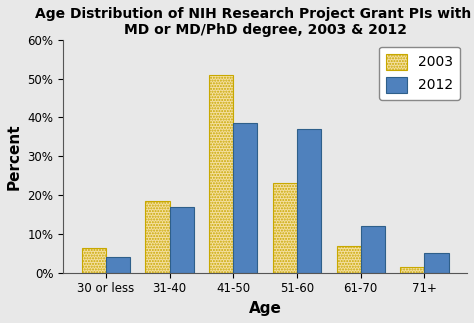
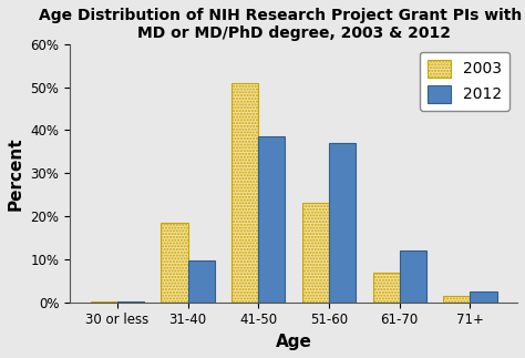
2003/30 or less: 6.5% -> 0.3%
2012/30 or less: 4.0% -> 0.2%
2012/31-40: 17.0% -> 9.7%
2012/71+: 5.0% -> 2.5%
